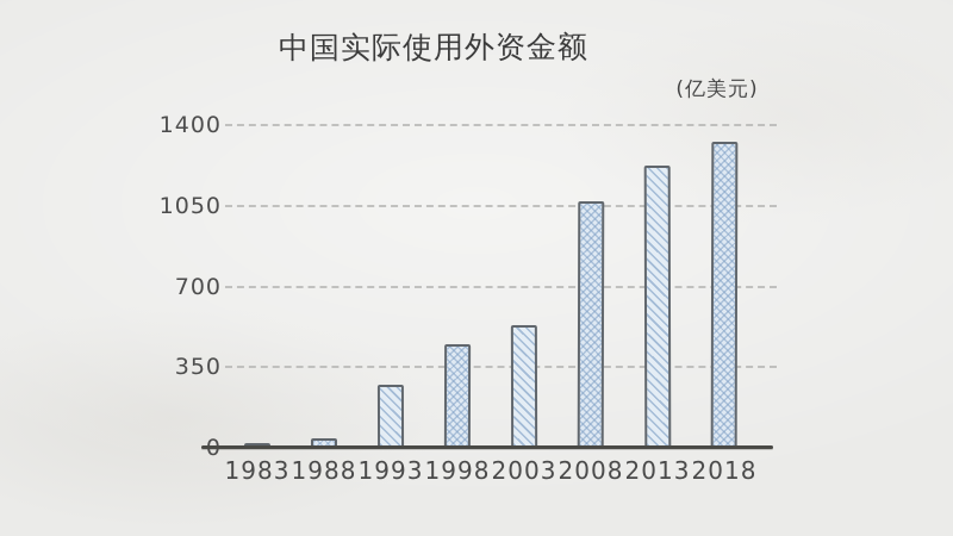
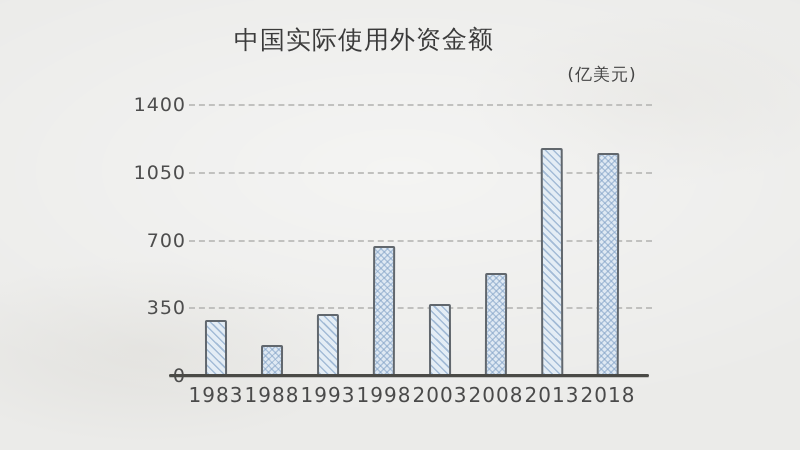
1983: 20 -> 290
1988: 40 -> 160
1993: 280 -> 320
1998: 450 -> 670
2003: 530 -> 370
2008: 1070 -> 530
2013: 1220 -> 1180
2018: 1330 -> 1150
